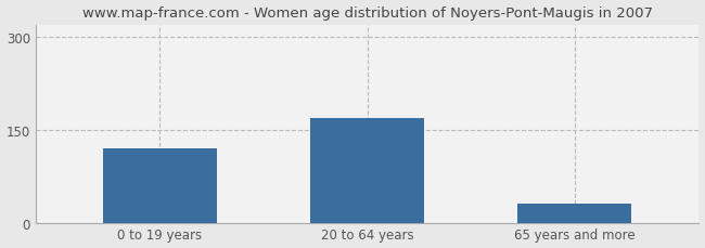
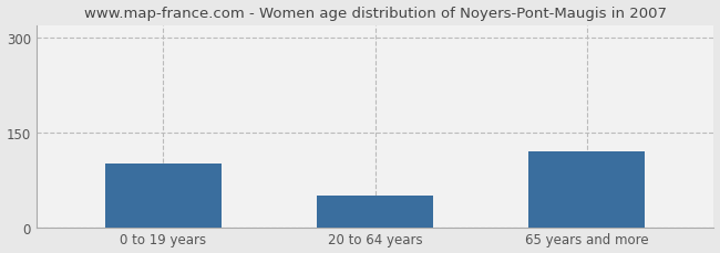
0 to 19 years: 120 -> 100
20 to 64 years: 170 -> 50
65 years and more: 30 -> 120
